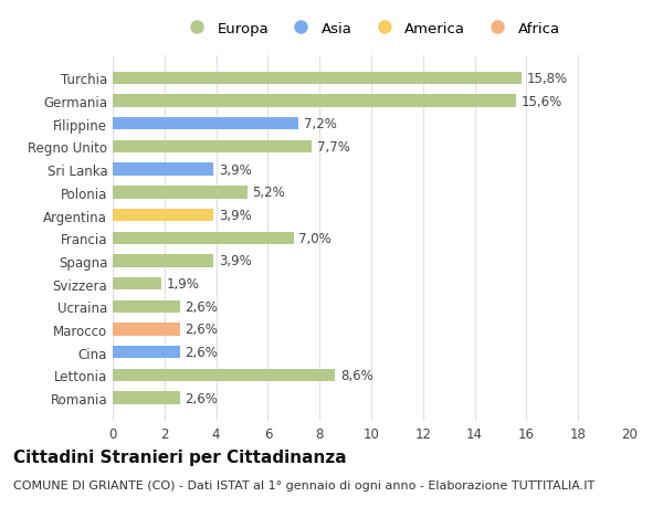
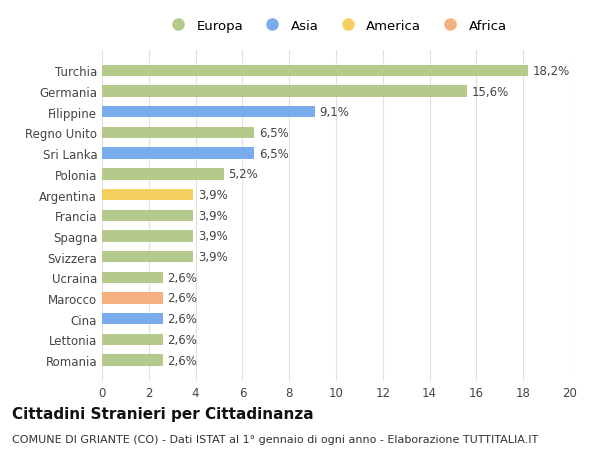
Turchia: 15,8% -> 18,2%
Filippine: 7,2% -> 9,1%
Regno Unito: 7,7% -> 6,5%
Sri Lanka: 3,9% -> 6,5%
Francia: 7,0% -> 3,9%
Svizzera: 1,9% -> 3,9%
Lettonia: 8,6% -> 2,6%
